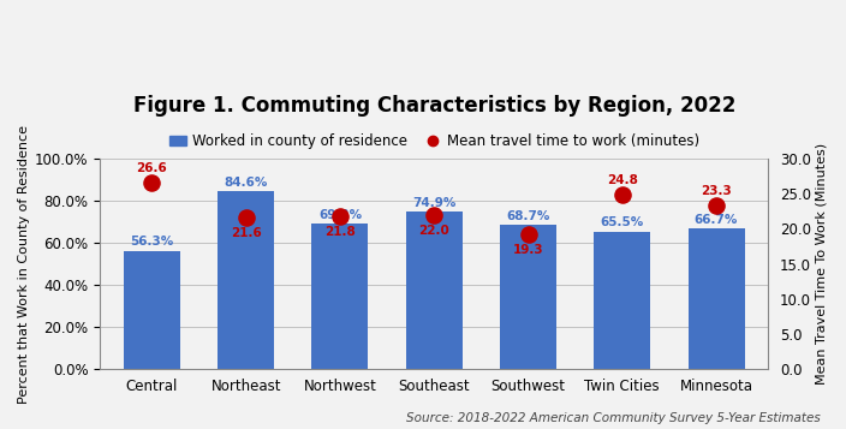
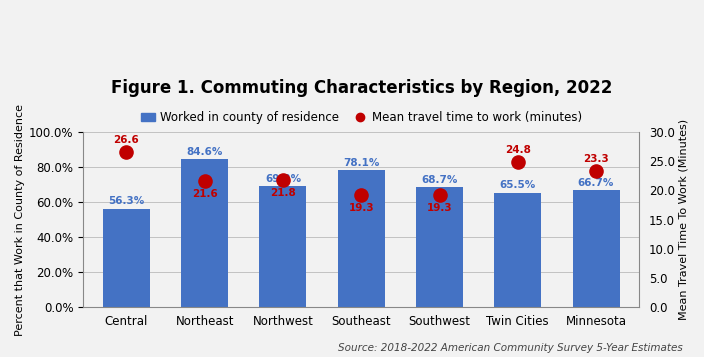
Worked in county of residence/Southeast: 74.9% -> 78.1%
Mean travel time to work (minutes)/Southeast: 22.0 -> 19.3
